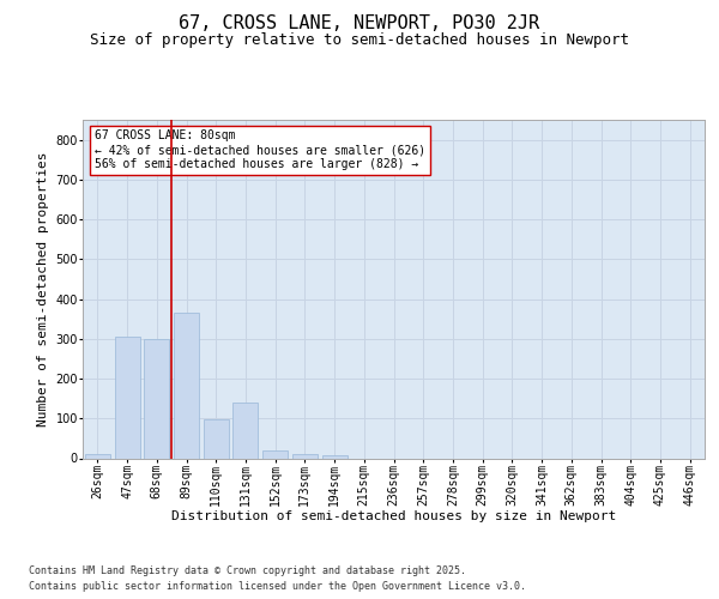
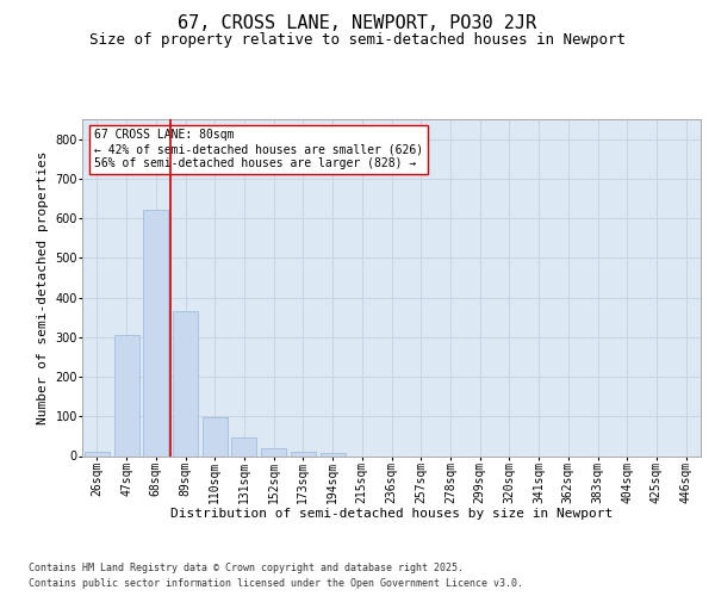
68sqm: 300 -> 620
131sqm: 140 -> 48
